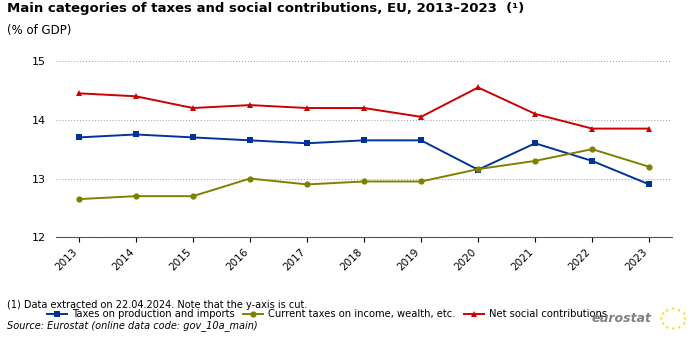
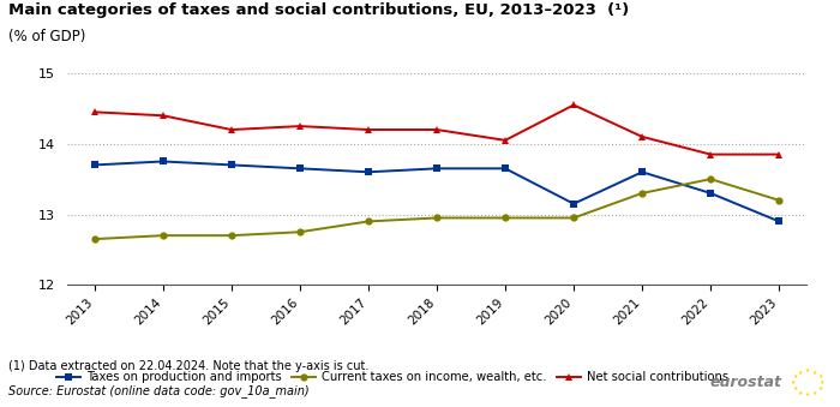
Current taxes on income, wealth, etc./2016: 13.00 -> 12.75
Current taxes on income, wealth, etc./2020: 13.16 -> 12.95
